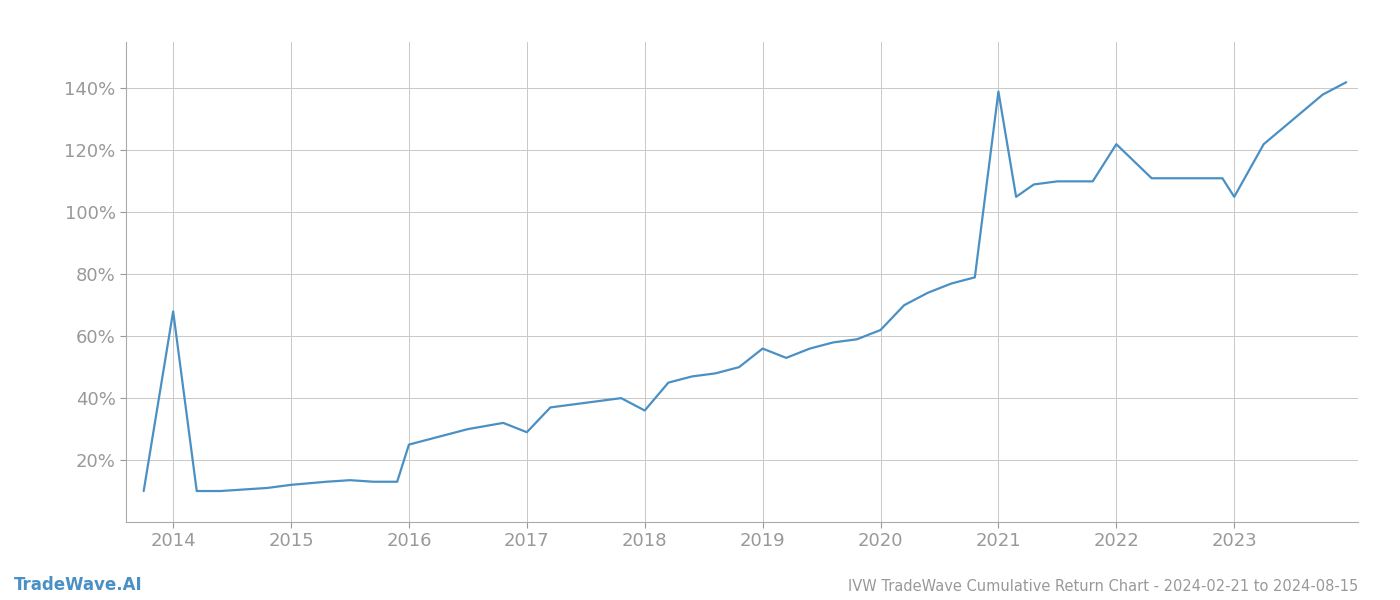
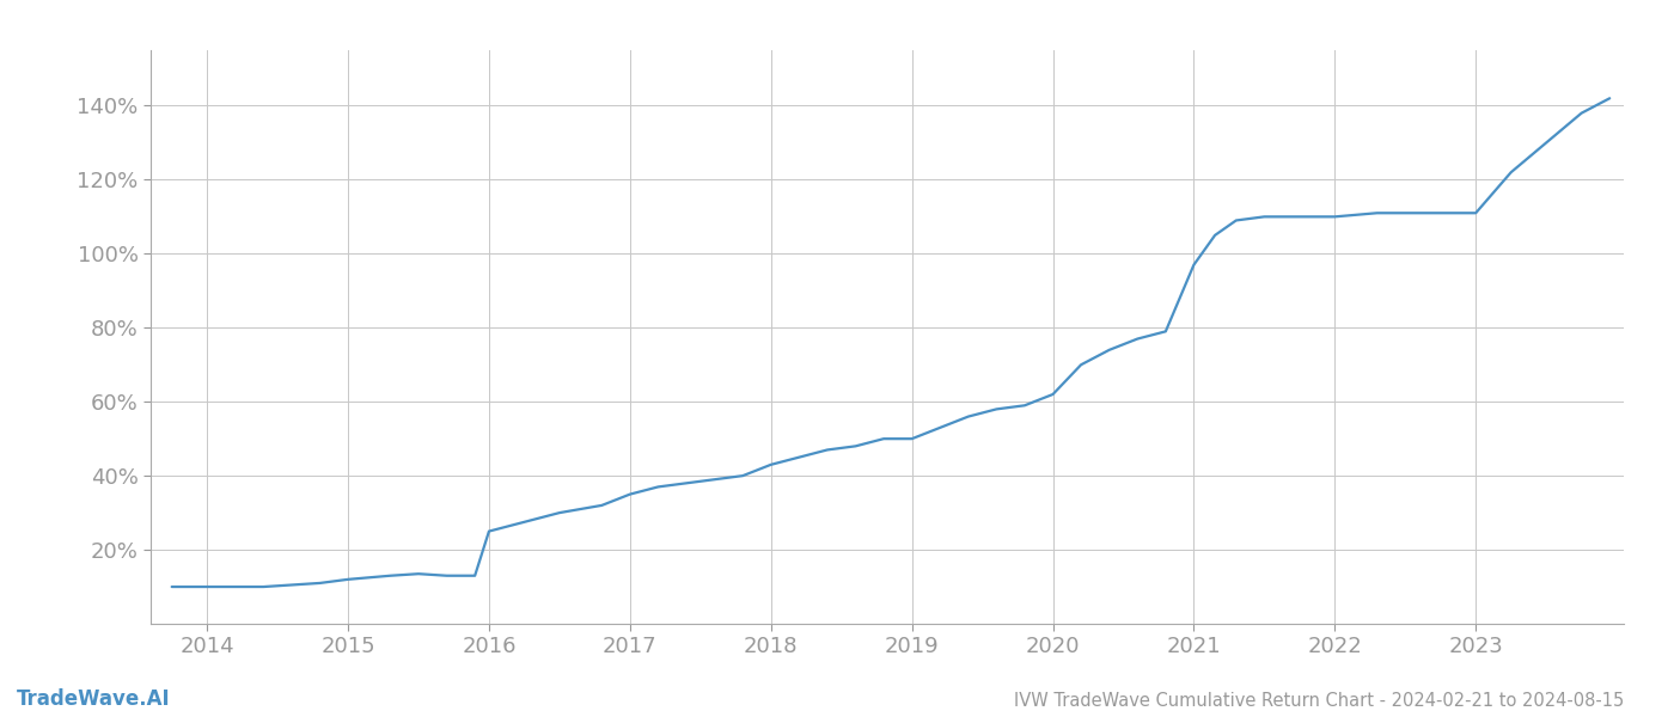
2014: 68.0% -> 10.0%
2017: 29.0% -> 35.0%
2018: 36.0% -> 43.0%
2019: 56.0% -> 50.0%
2021: 139.0% -> 97.0%
2022: 122.0% -> 110.0%
2023: 105.0% -> 111.0%
